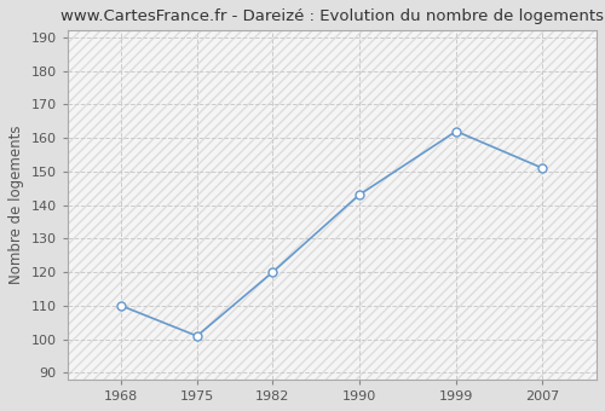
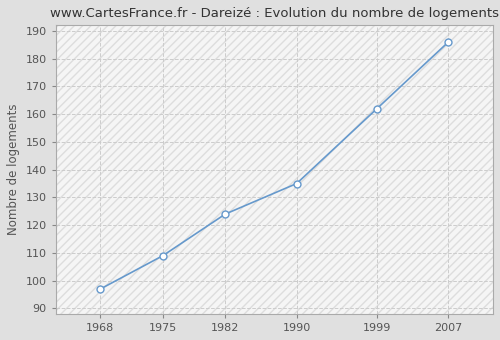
1968: 110 -> 97
1975: 101 -> 109
1982: 120 -> 124
1990: 143 -> 135
2007: 151 -> 186
